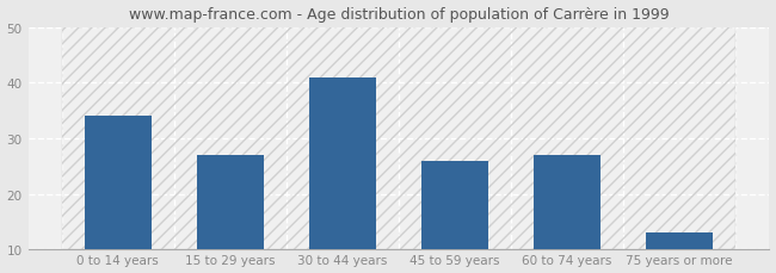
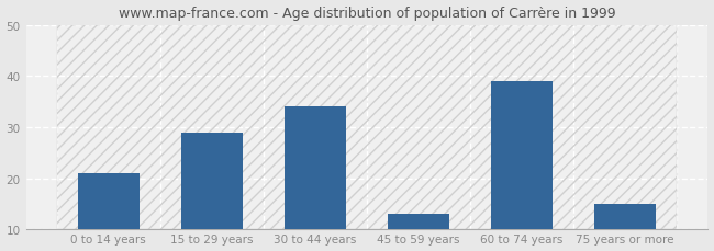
0 to 14 years: 34 -> 21
15 to 29 years: 27 -> 29
30 to 44 years: 41 -> 34
45 to 59 years: 26 -> 13
60 to 74 years: 27 -> 39
75 years or more: 13 -> 15
